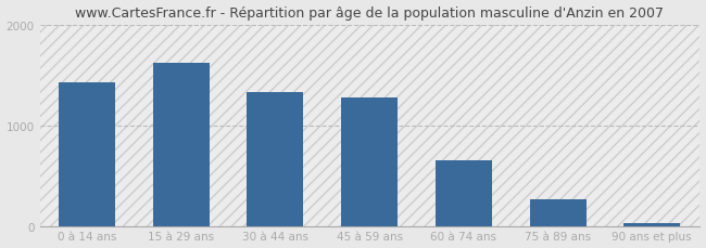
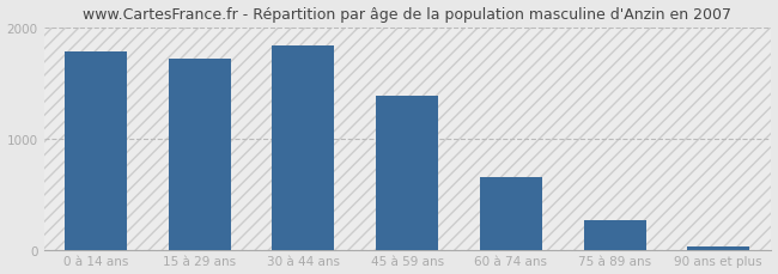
0 à 14 ans: 1430 -> 1780
15 à 29 ans: 1620 -> 1720
30 à 44 ans: 1330 -> 1840
45 à 59 ans: 1280 -> 1380
